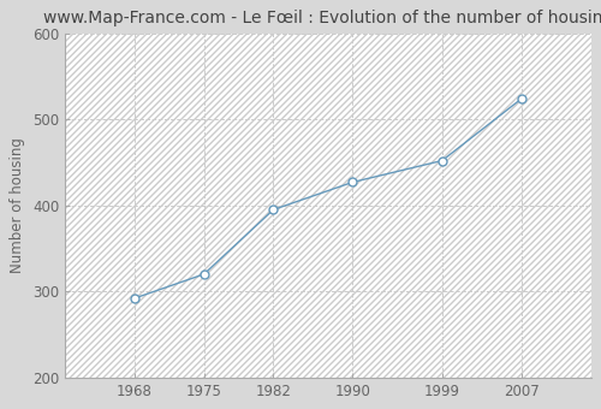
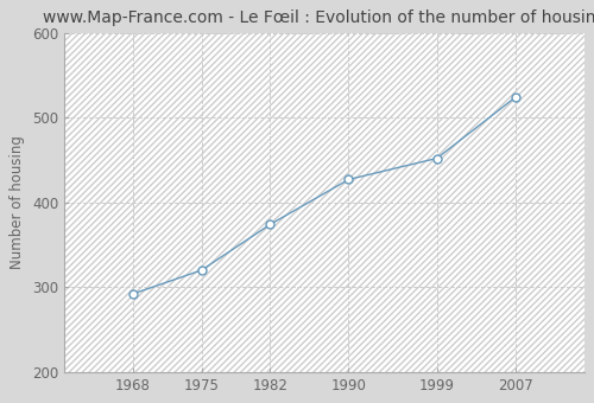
1982: 395 -> 374
